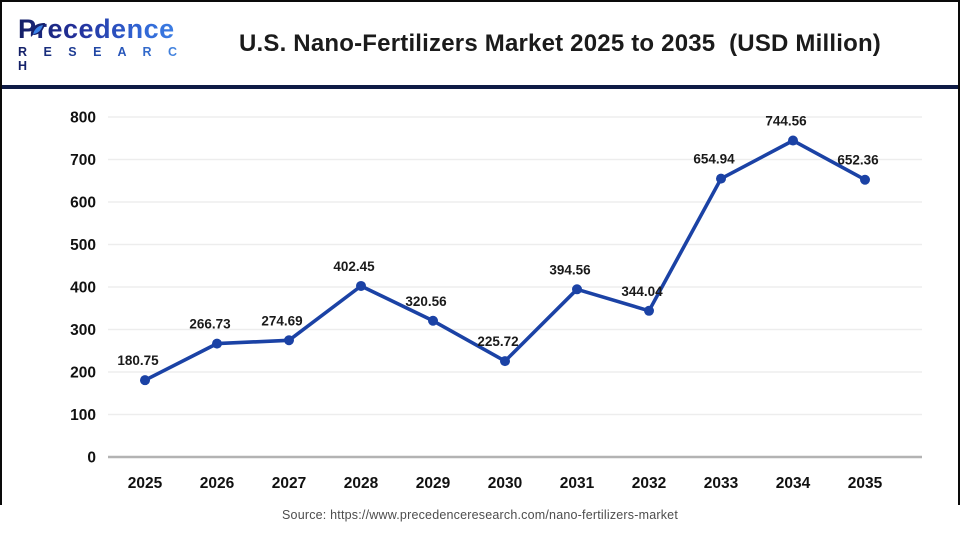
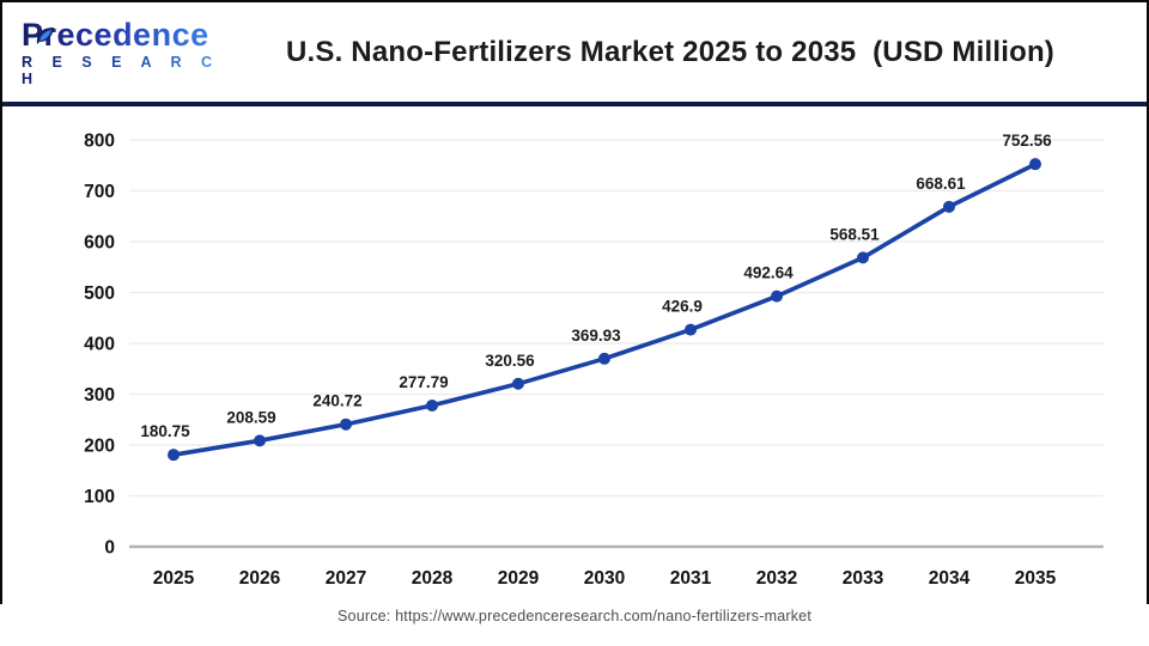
2026: 266.73 -> 208.59
2027: 274.69 -> 240.72
2028: 402.45 -> 277.79
2030: 225.72 -> 369.93
2031: 394.56 -> 426.9
2032: 344.04 -> 492.64
2033: 654.94 -> 568.51
2034: 744.56 -> 668.61
2035: 652.36 -> 752.56
